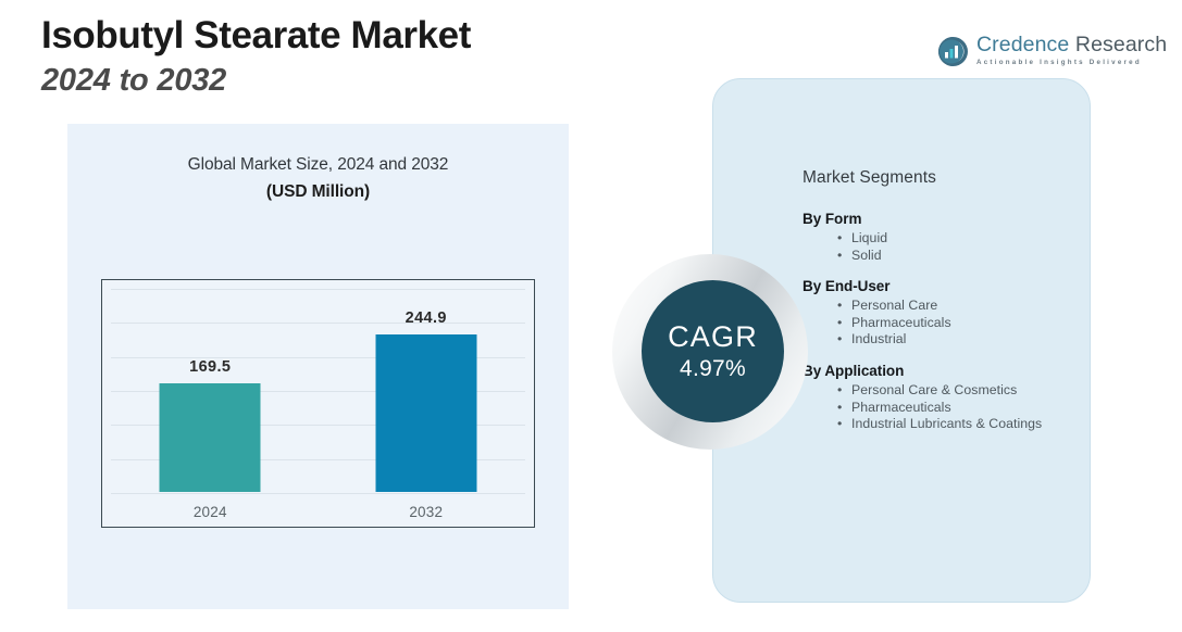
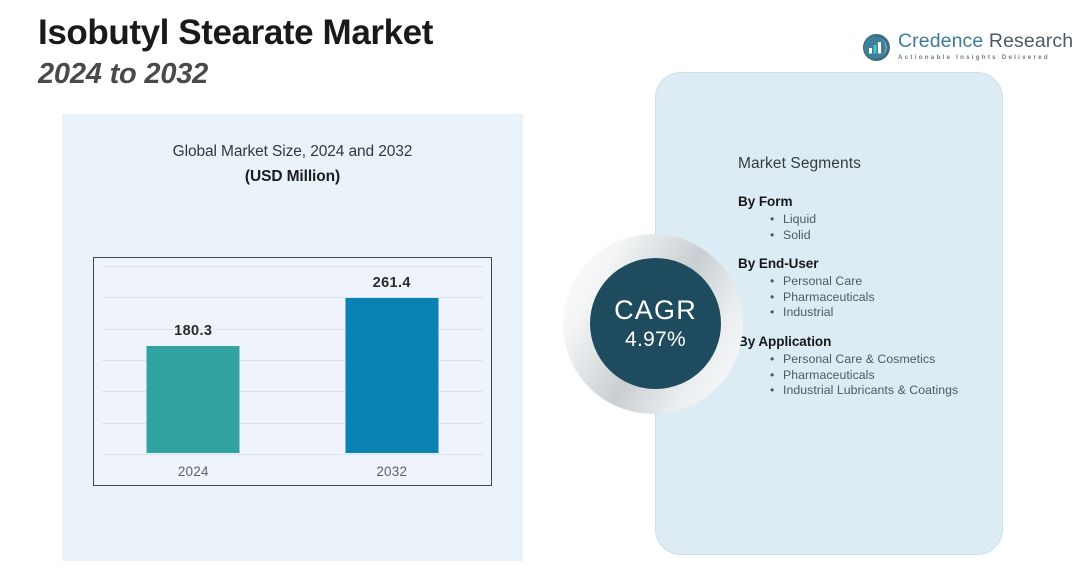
2024: 169.5 -> 180.3
2032: 244.9 -> 261.4
